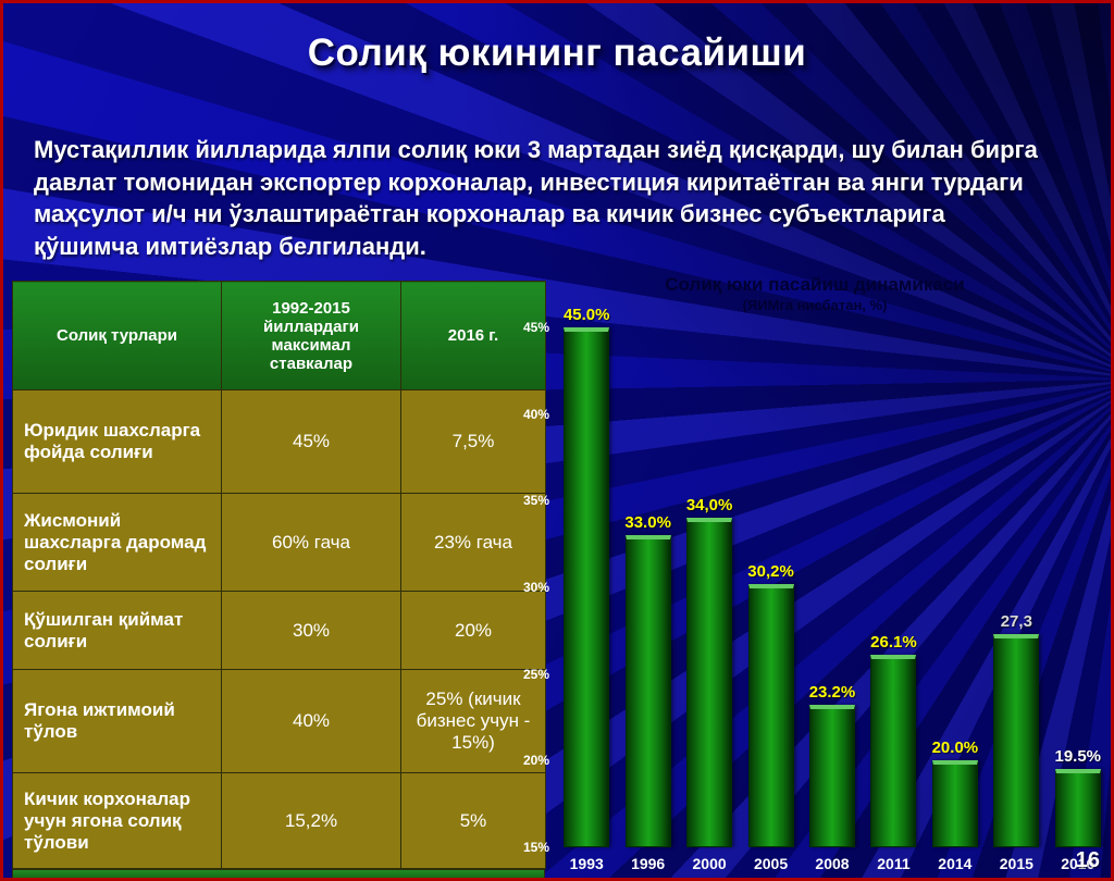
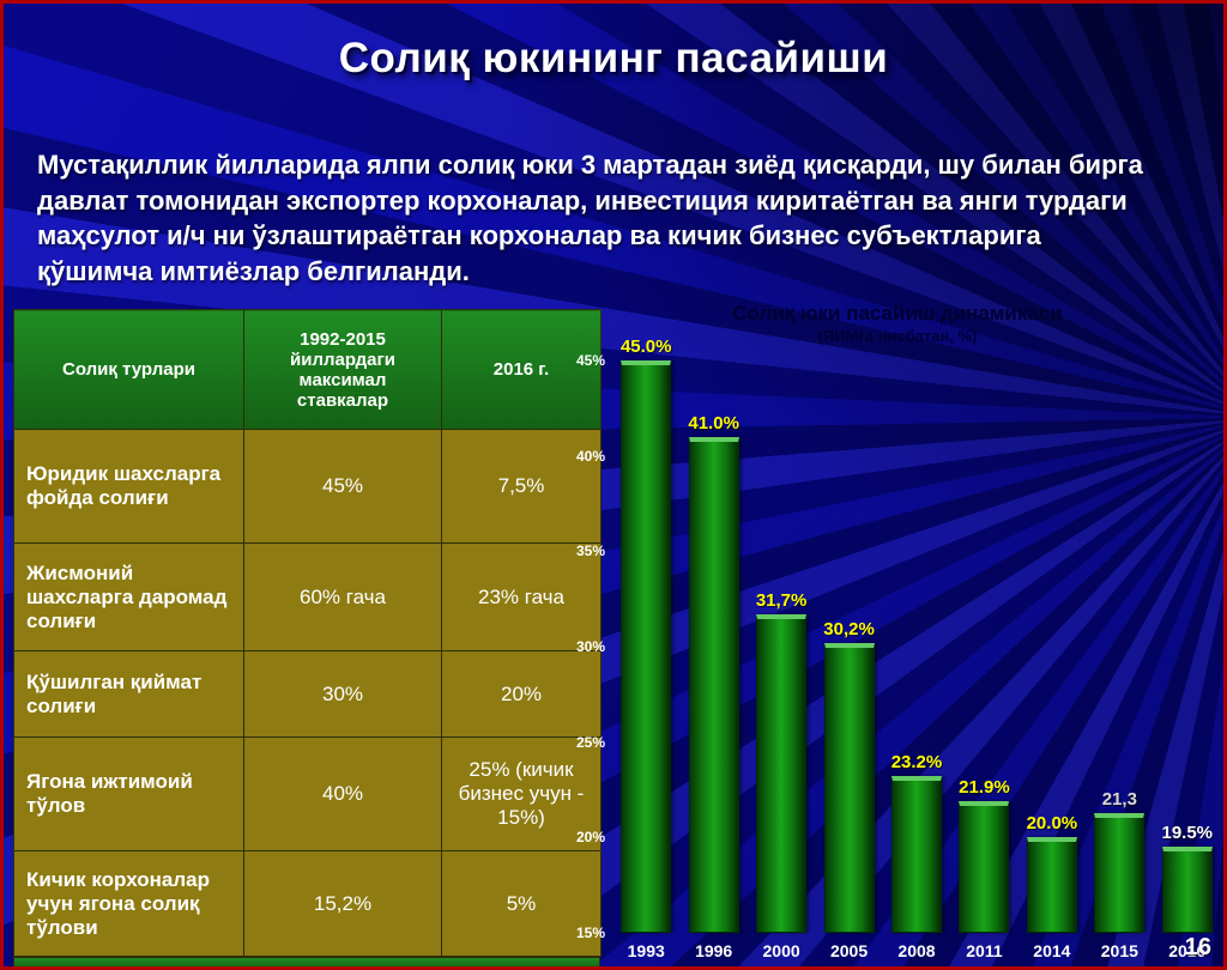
1996: 33.0% -> 41.0%
2000: 34,0% -> 31,7%
2011: 26.1% -> 21.9%
2015: 27,3 -> 21,3
